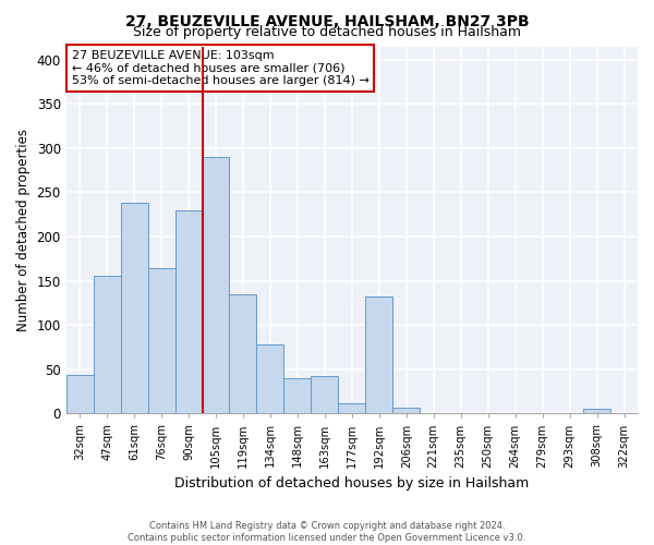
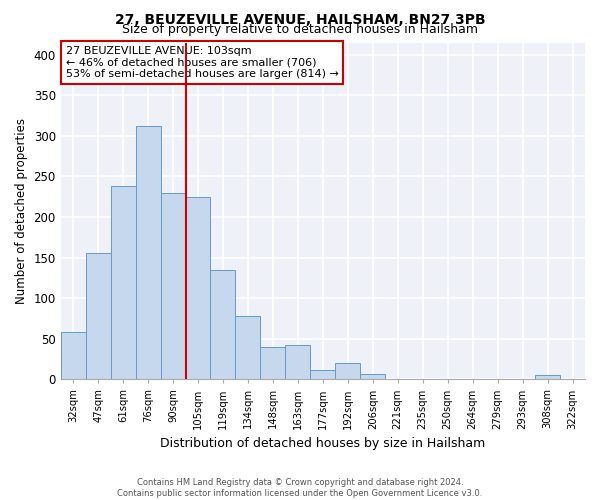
32sqm: 44 -> 58
76sqm: 164 -> 312
105sqm: 290 -> 224
192sqm: 132 -> 20
